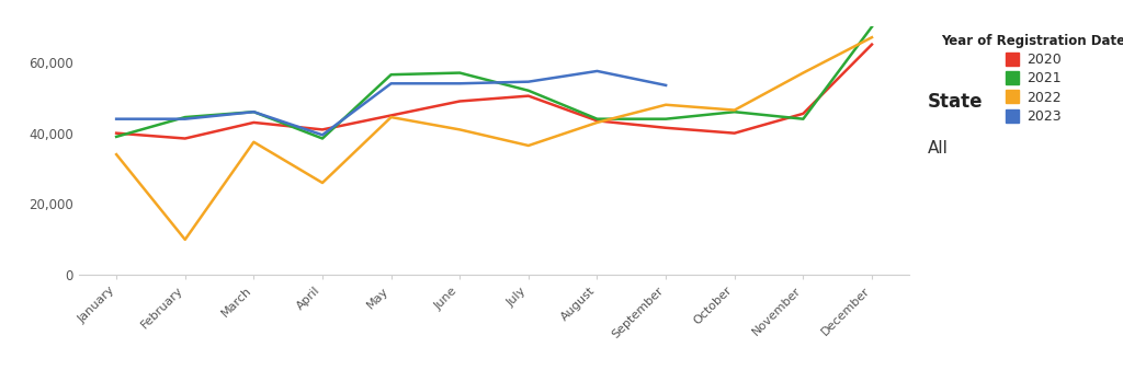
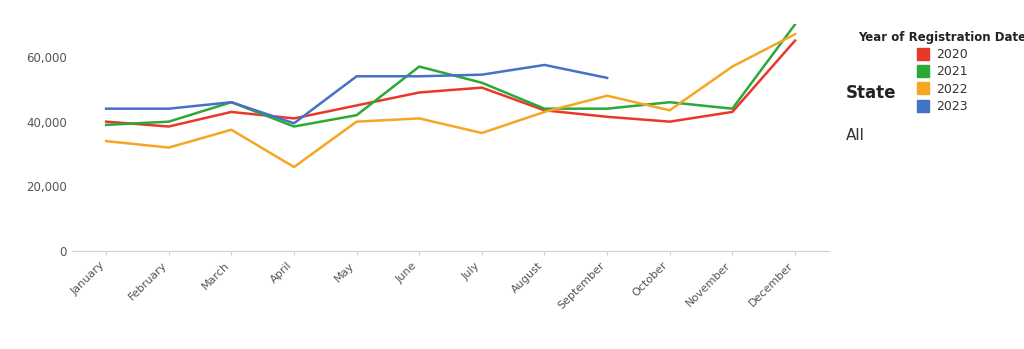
2021/February: 44,500 -> 40,000
2022/February: 10,000 -> 32,000
2021/May: 56,500 -> 42,000
2022/May: 44,500 -> 40,000
2022/October: 46,500 -> 43,500
2020/November: 45,500 -> 43,000
